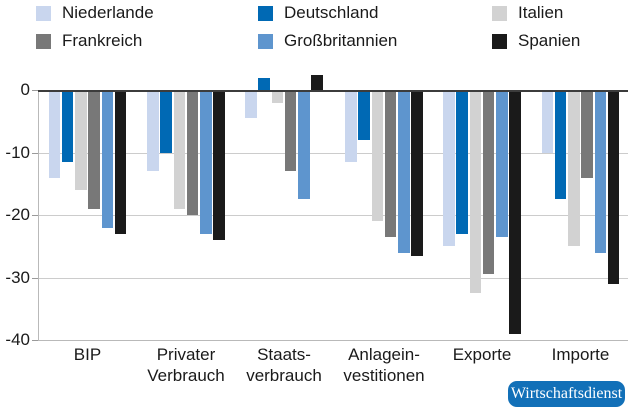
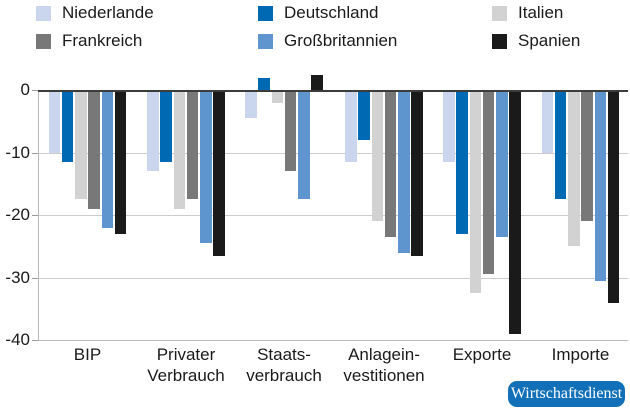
Niederlande/BIP: -14 -> -10
Italien/BIP: -16 -> -18
Deutschland/Privater Verbrauch: -10 -> -12
Frankreich/Privater Verbrauch: -20 -> -18
Großbritannien/Privater Verbrauch: -23 -> -24
Spanien/Privater Verbrauch: -24 -> -26
Niederlande/Exporte: -25 -> -12
Frankreich/Importe: -14 -> -21
Großbritannien/Importe: -26 -> -30
Spanien/Importe: -31 -> -34
